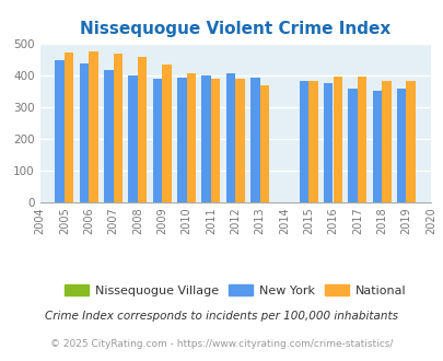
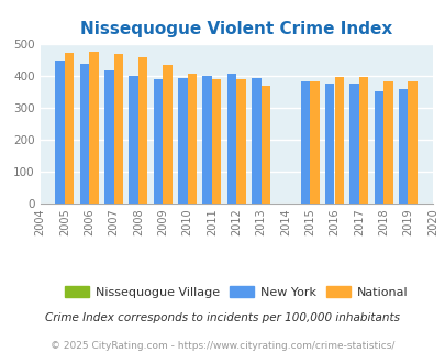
New York/2017: 357 -> 375
